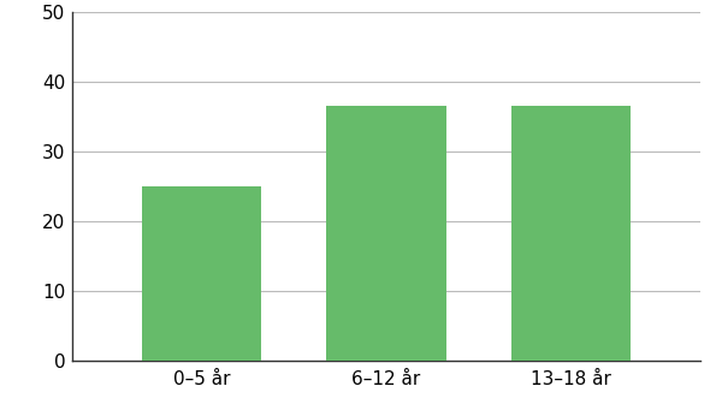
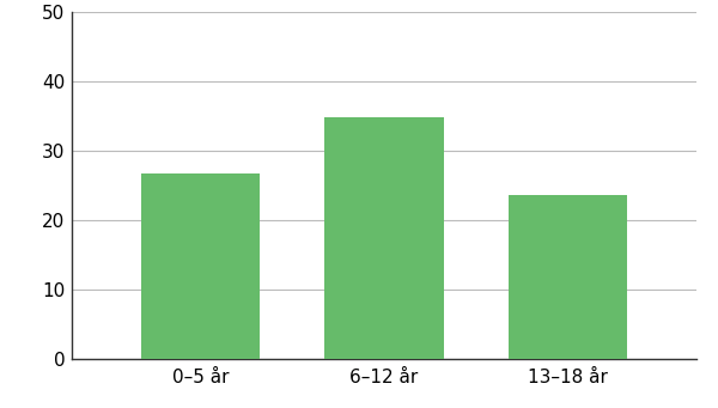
0–5 år: 25.0 -> 26.7
6–12 år: 36.6 -> 34.8
13–18 år: 36.6 -> 23.7
